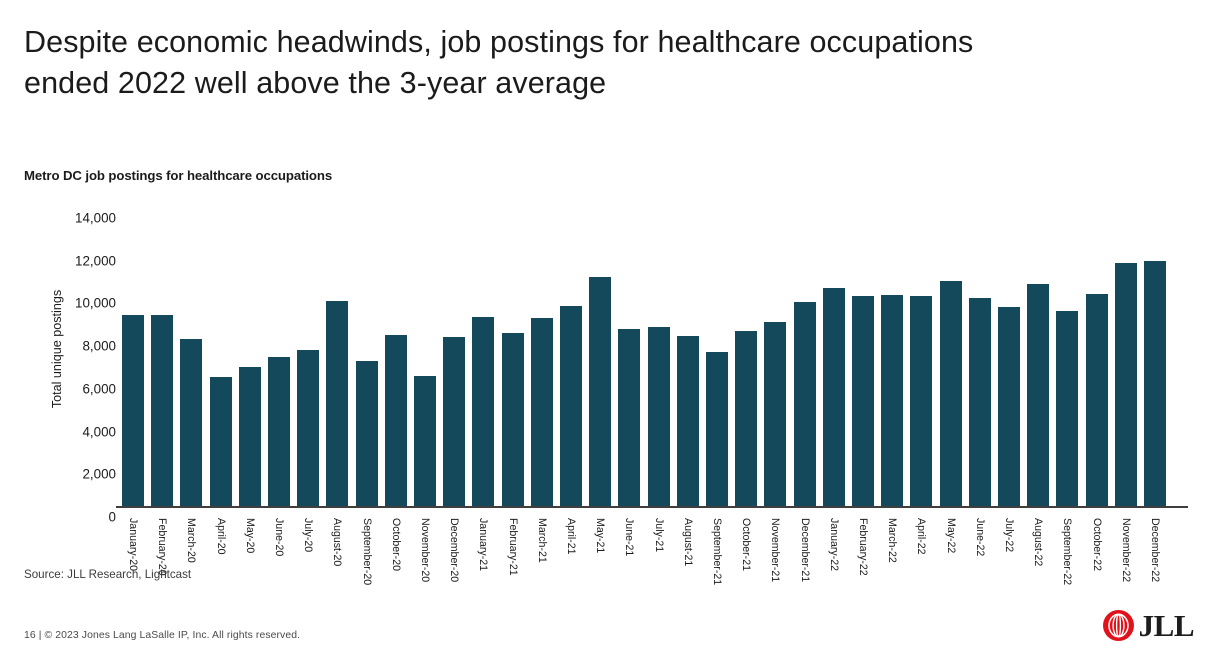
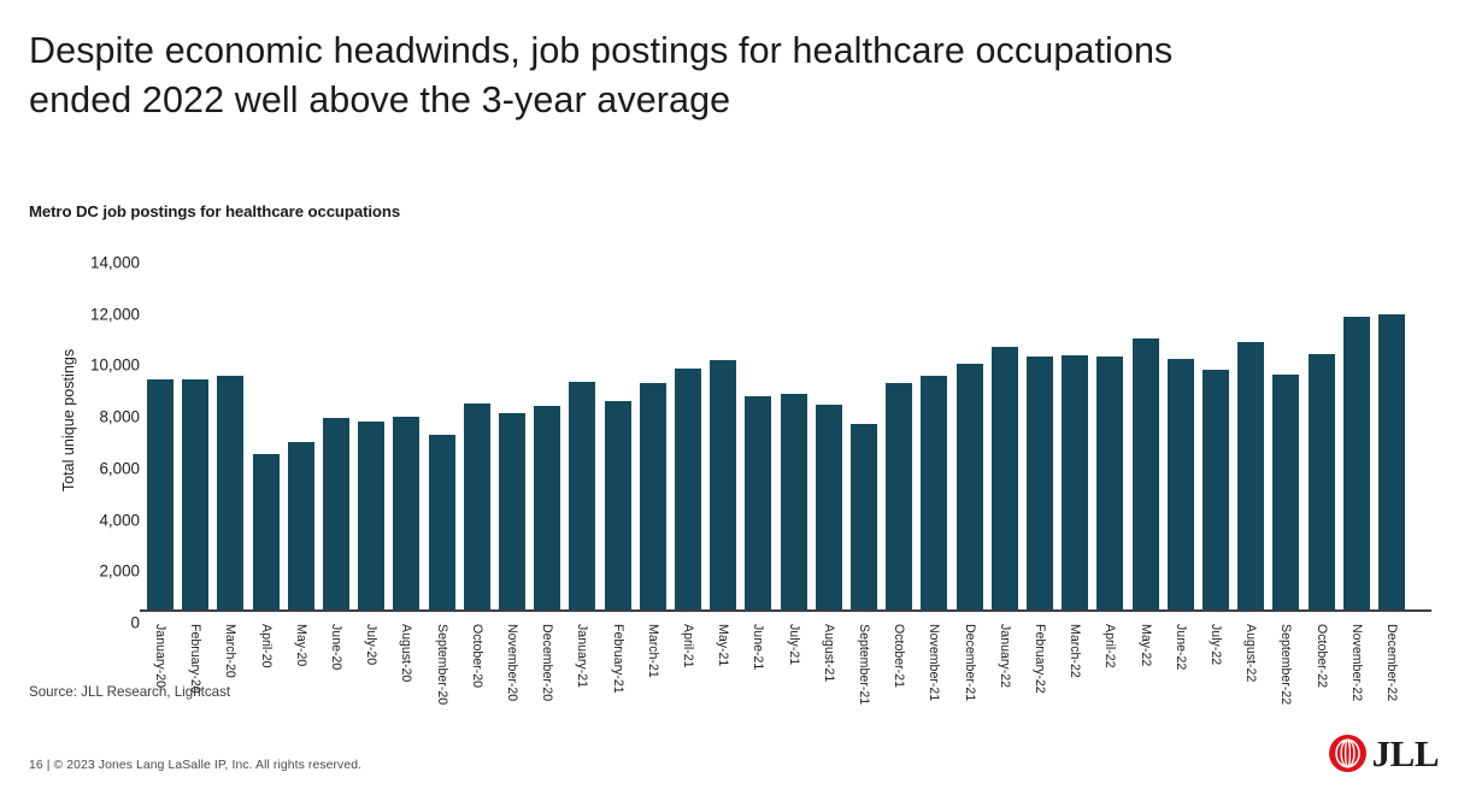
March-20: 7800 -> 9100
June-20: 7000 -> 7400
August-20: 9600 -> 7500
November-20: 6100 -> 7600
May-21: 10700 -> 9700
October-21: 8200 -> 8800
November-21: 8600 -> 9100
